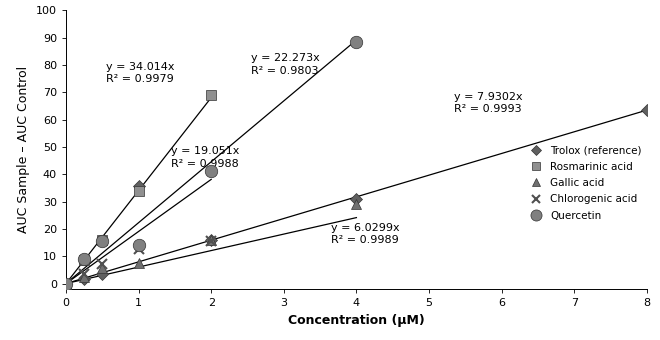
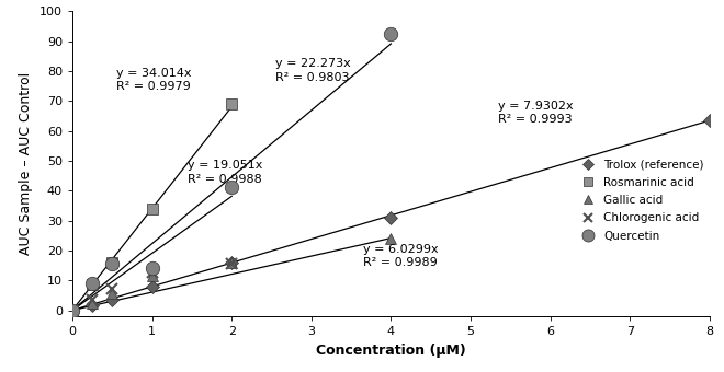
Trolox (reference)/1: 35.5 -> 8.0
Gallic acid/1: 7.5 -> 11.5
Gallic acid/4: 29.0 -> 24.0
Quercetin/4: 88.5 -> 92.5
